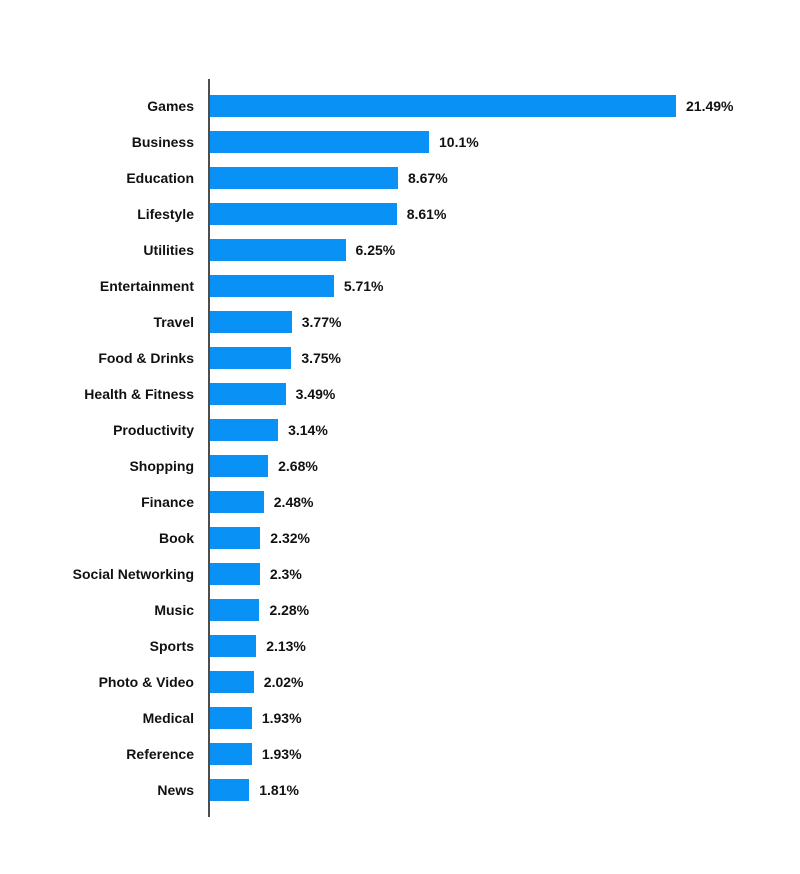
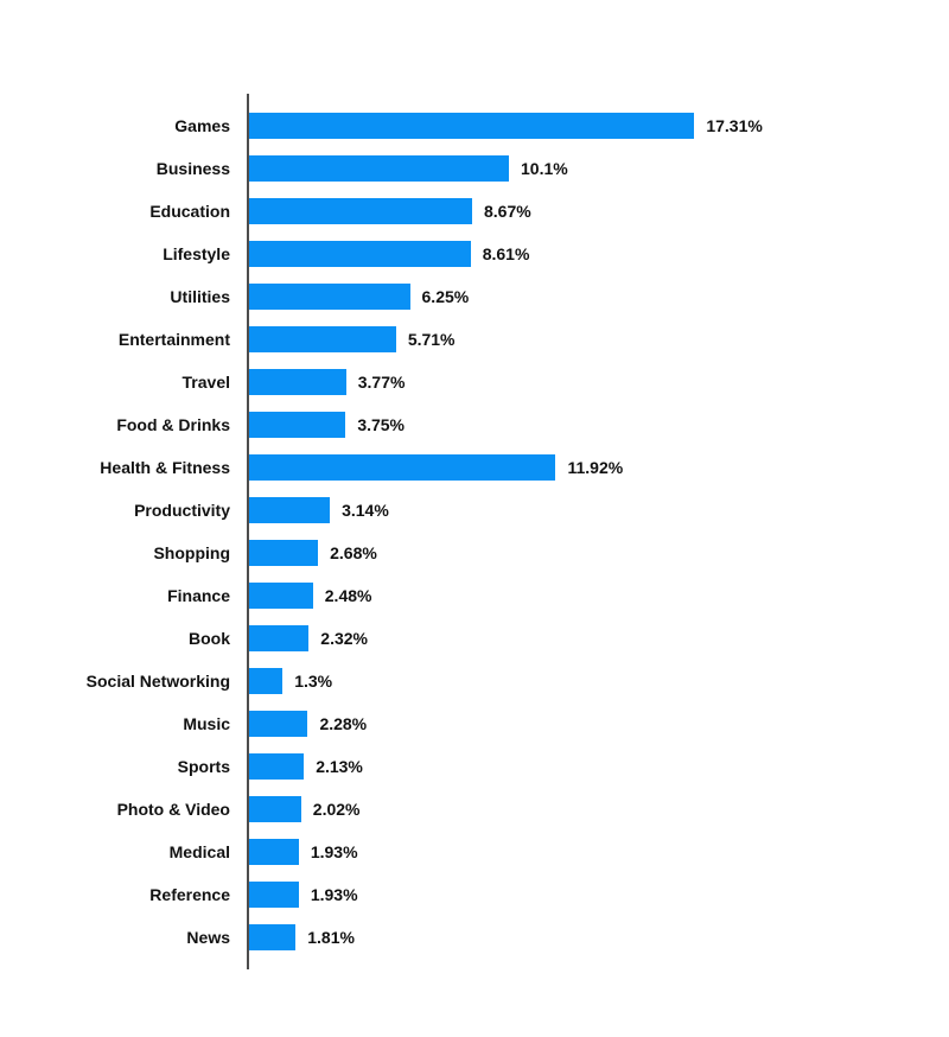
Games: 21.49% -> 17.31%
Health & Fitness: 3.49% -> 11.92%
Social Networking: 2.3% -> 1.3%
